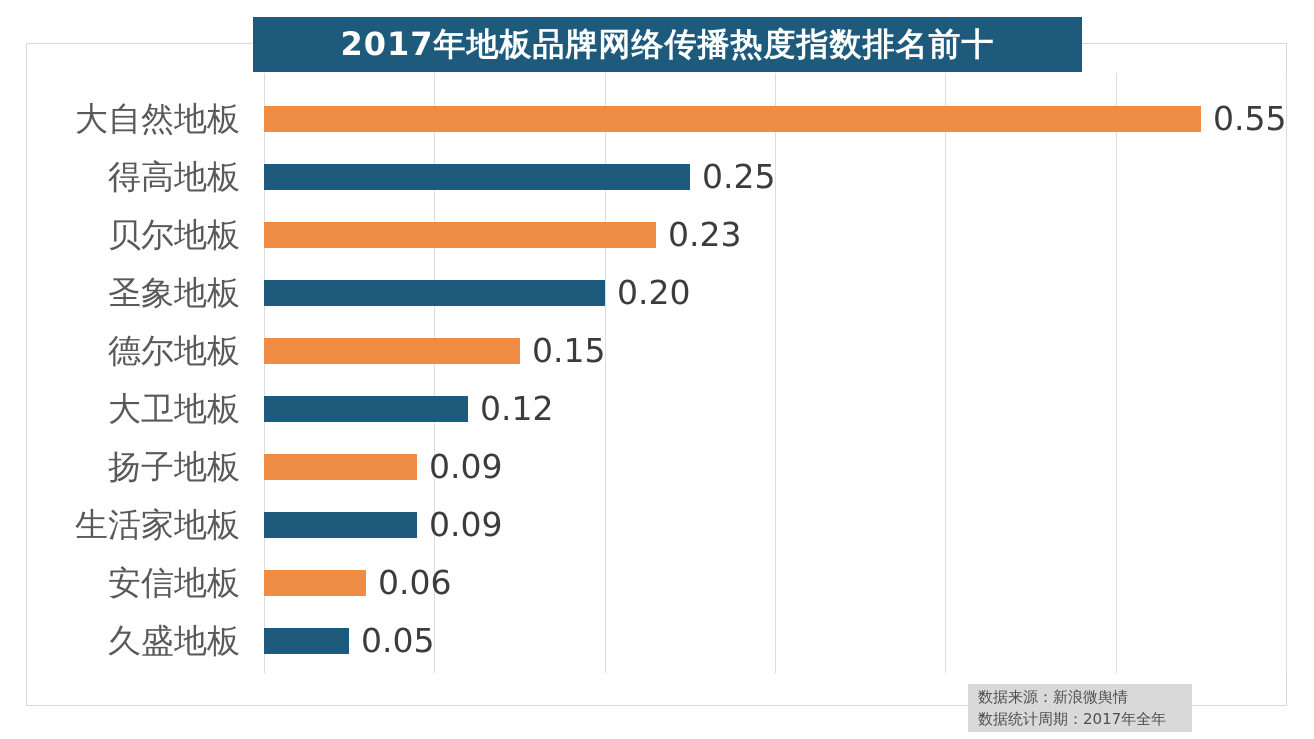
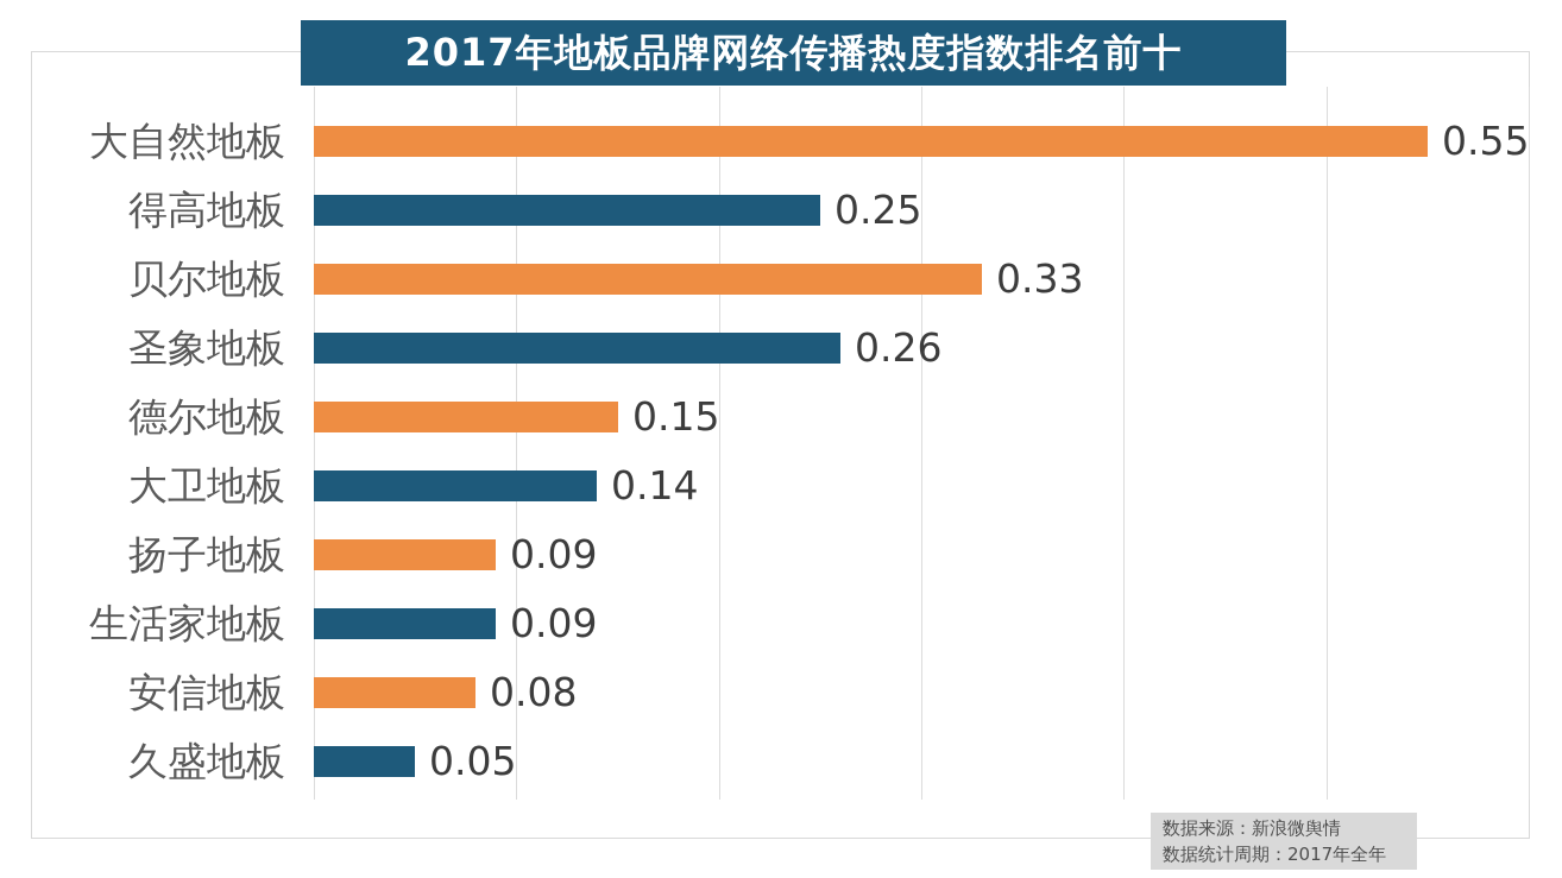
贝尔地板: 0.23 -> 0.33
圣象地板: 0.20 -> 0.26
大卫地板: 0.12 -> 0.14
安信地板: 0.06 -> 0.08
